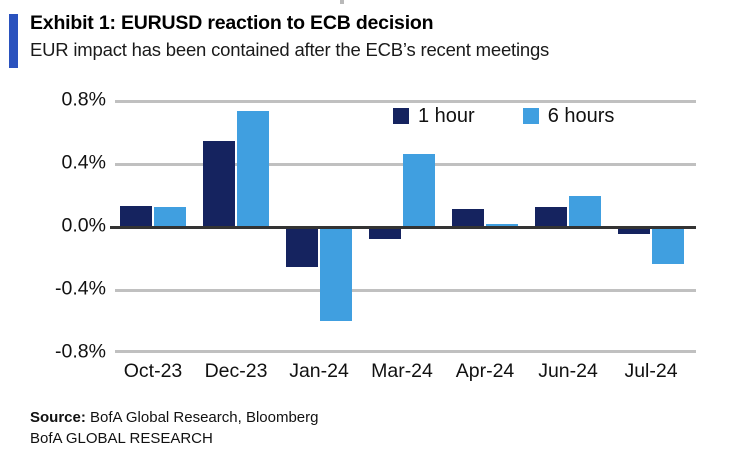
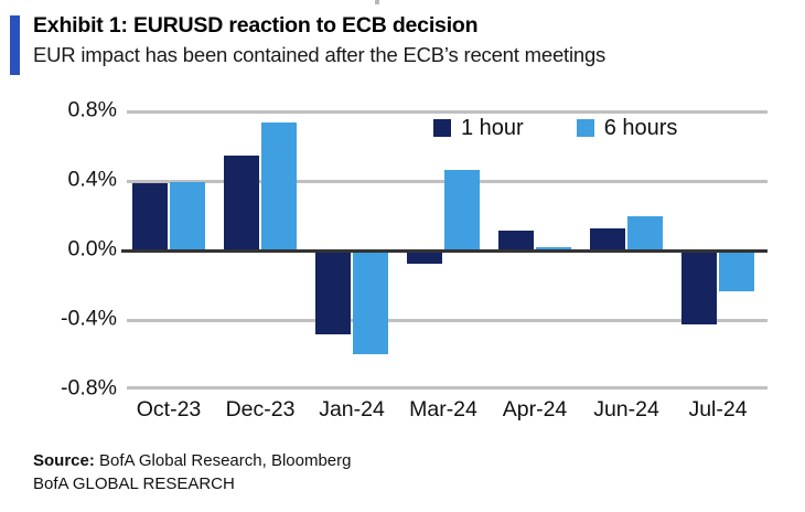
1 hour/Oct-23: 0.13% -> 0.38%
6 hours/Oct-23: 0.12% -> 0.39%
1 hour/Jan-24: -0.26% -> -0.49%
1 hour/Jul-24: -0.05% -> -0.43%
